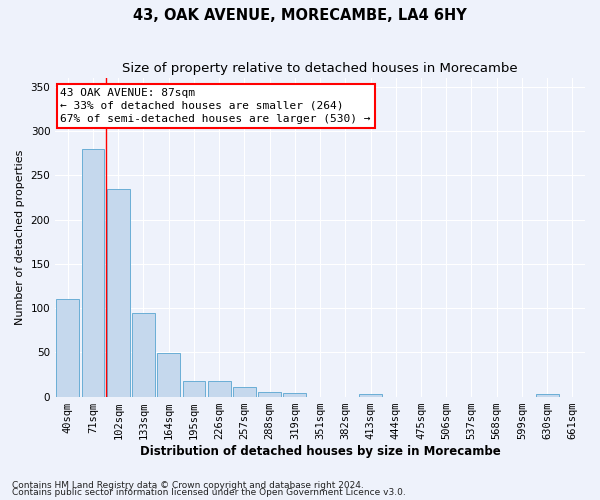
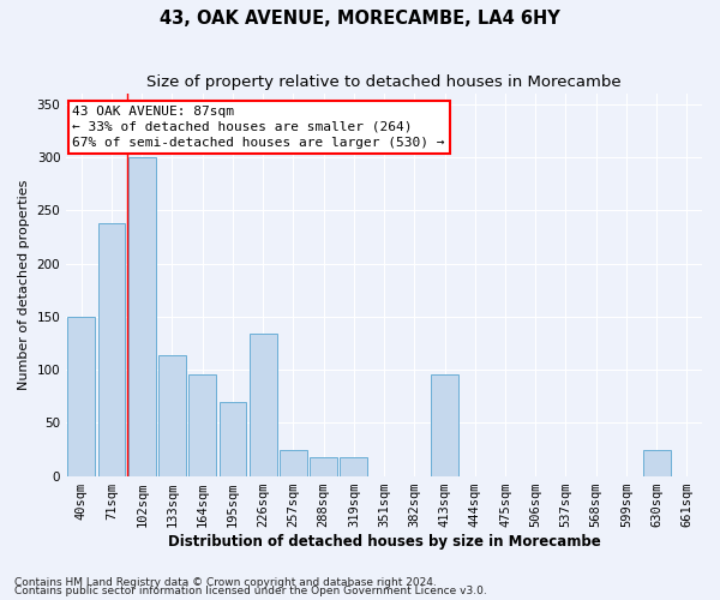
40sqm: 110 -> 150
71sqm: 280 -> 238
102sqm: 235 -> 300
133sqm: 95 -> 114
164sqm: 49 -> 96
195sqm: 18 -> 70
226sqm: 18 -> 134
257sqm: 11 -> 24
288sqm: 5 -> 18
319sqm: 4 -> 18
413sqm: 3 -> 96
630sqm: 3 -> 24
